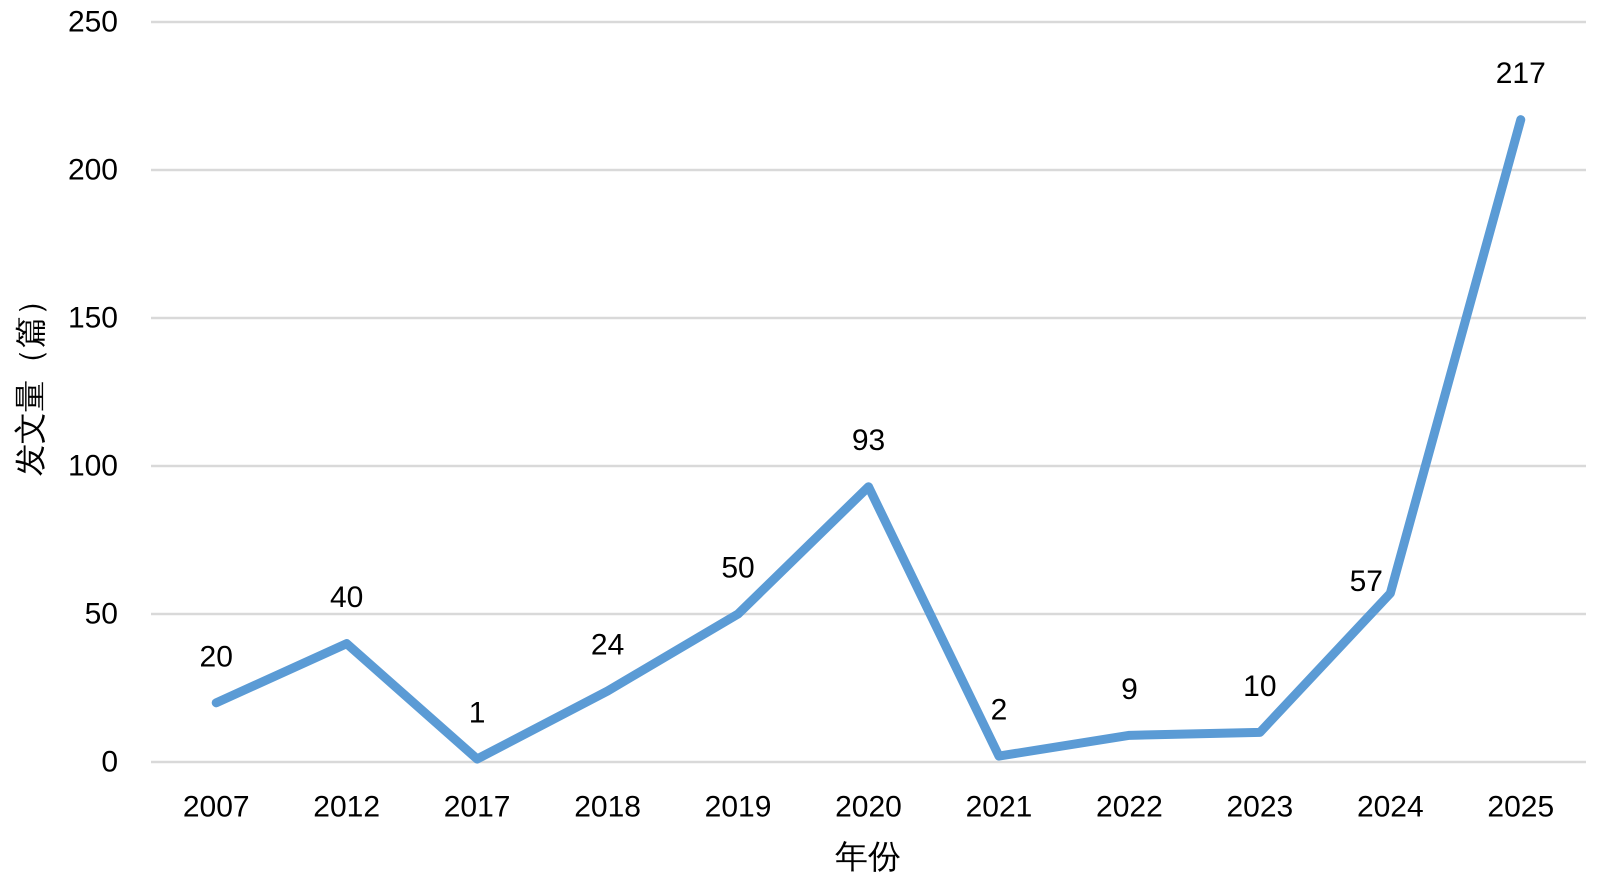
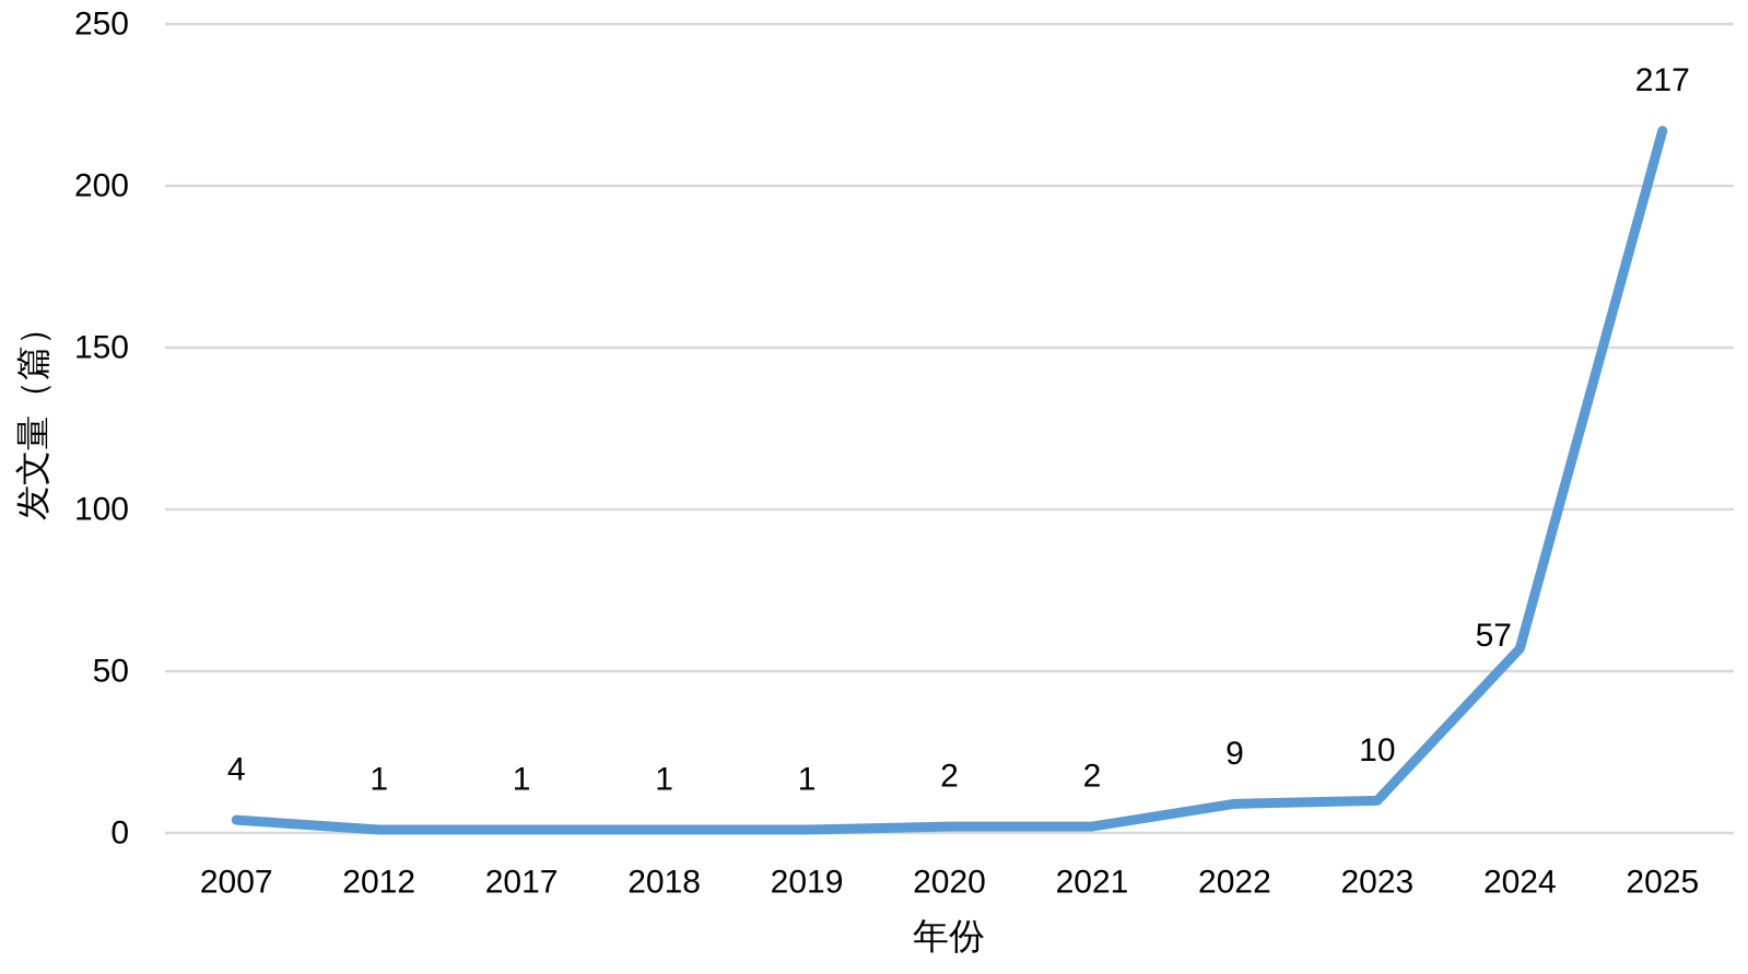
2007: 20 -> 4
2012: 40 -> 1
2018: 24 -> 1
2019: 50 -> 1
2020: 93 -> 2
